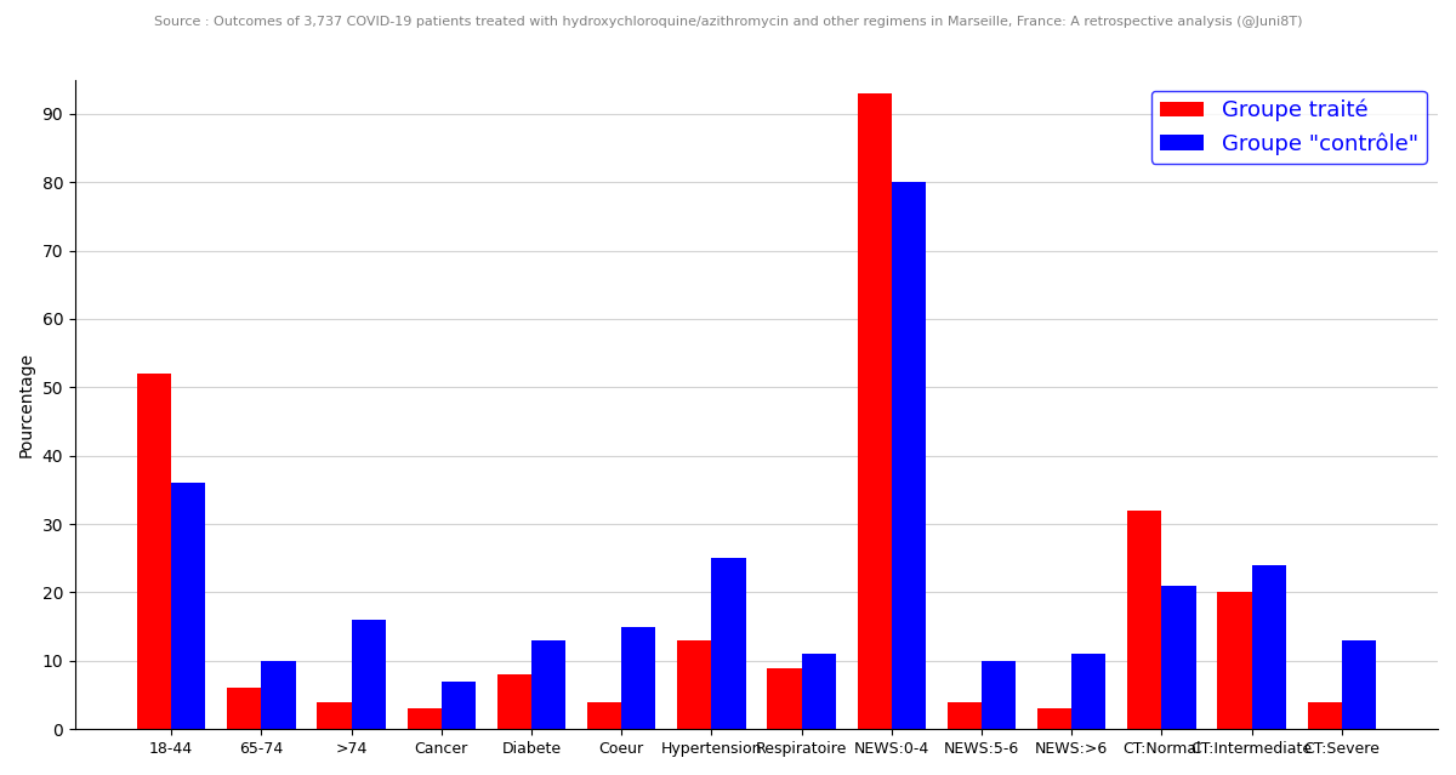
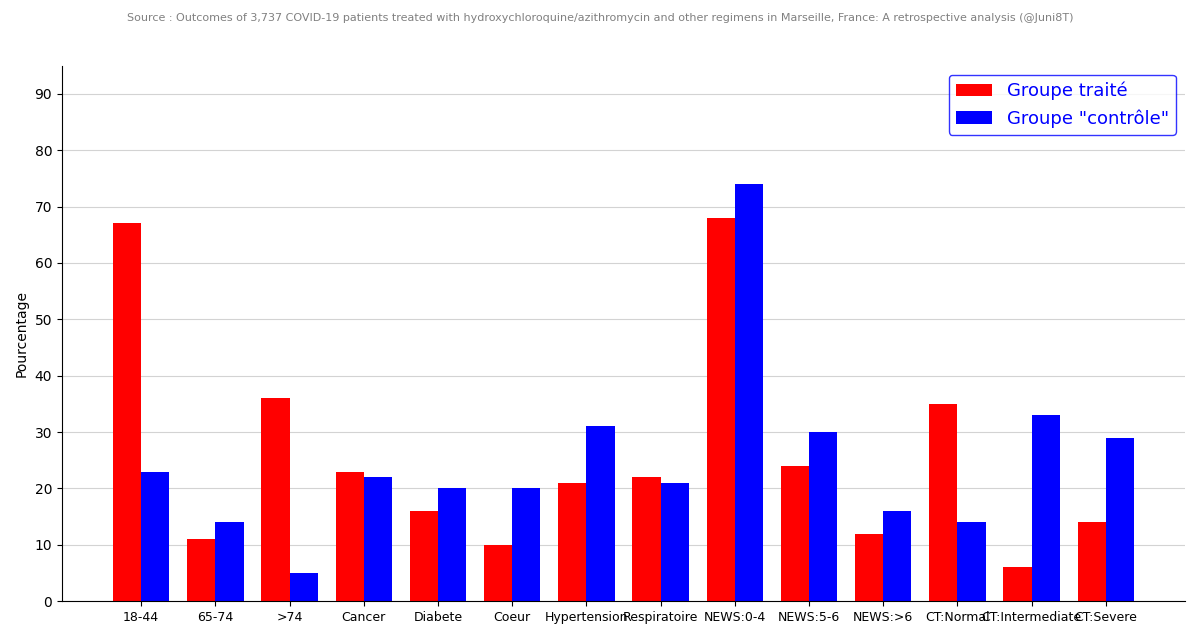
Groupe traité/18-44: 52 -> 67
Groupe "contrôle"/18-44: 36 -> 23
Groupe traité/65-74: 6 -> 11
Groupe "contrôle"/65-74: 10 -> 14
Groupe traité/>74: 4 -> 36
Groupe "contrôle"/>74: 16 -> 5
Groupe traité/Cancer: 3 -> 23
Groupe "contrôle"/Cancer: 7 -> 22
Groupe traité/Diabete: 8 -> 16
Groupe "contrôle"/Diabete: 13 -> 20
Groupe traité/Coeur: 4 -> 10
Groupe "contrôle"/Coeur: 15 -> 20
Groupe traité/Hypertension: 13 -> 21
Groupe "contrôle"/Hypertension: 25 -> 31
Groupe traité/Respiratoire: 9 -> 22
Groupe "contrôle"/Respiratoire: 11 -> 21
Groupe traité/NEWS:0-4: 93 -> 68
Groupe "contrôle"/NEWS:0-4: 80 -> 74
Groupe traité/NEWS:5-6: 4 -> 24
Groupe "contrôle"/NEWS:5-6: 10 -> 30
Groupe traité/NEWS:>6: 3 -> 12
Groupe "contrôle"/NEWS:>6: 11 -> 16
Groupe traité/CT:Normal: 32 -> 35
Groupe "contrôle"/CT:Normal: 21 -> 14
Groupe traité/CT:Intermediate: 20 -> 6
Groupe "contrôle"/CT:Intermediate: 24 -> 33
Groupe traité/CT:Severe: 4 -> 14
Groupe "contrôle"/CT:Severe: 13 -> 29
